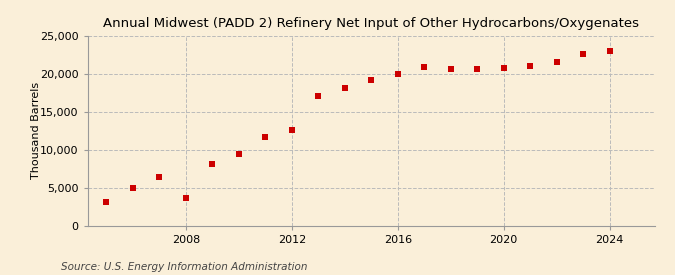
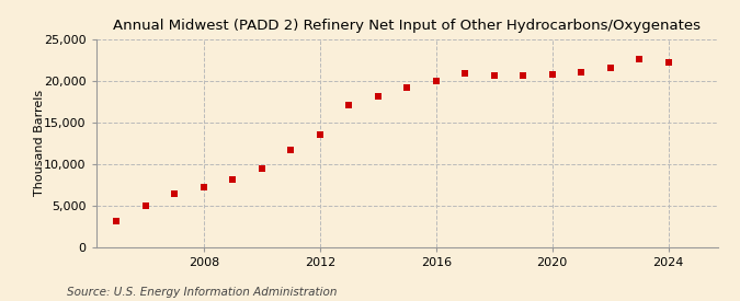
2008: 3,600 -> 7,200
2012: 12,600 -> 13,500
2024: 23,000 -> 22,200
